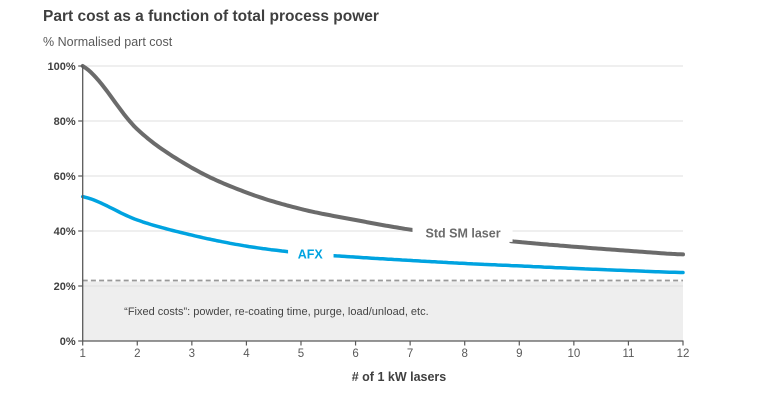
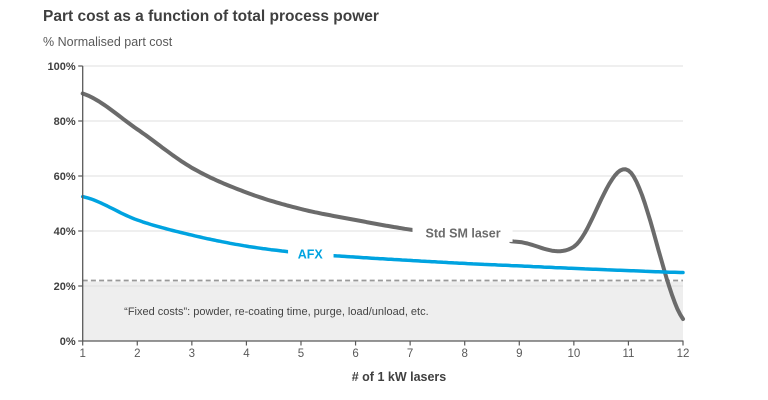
Std SM laser/1: 100% -> 90%
Std SM laser/11: 33% -> 62%
Std SM laser/12: 32% -> 8%
